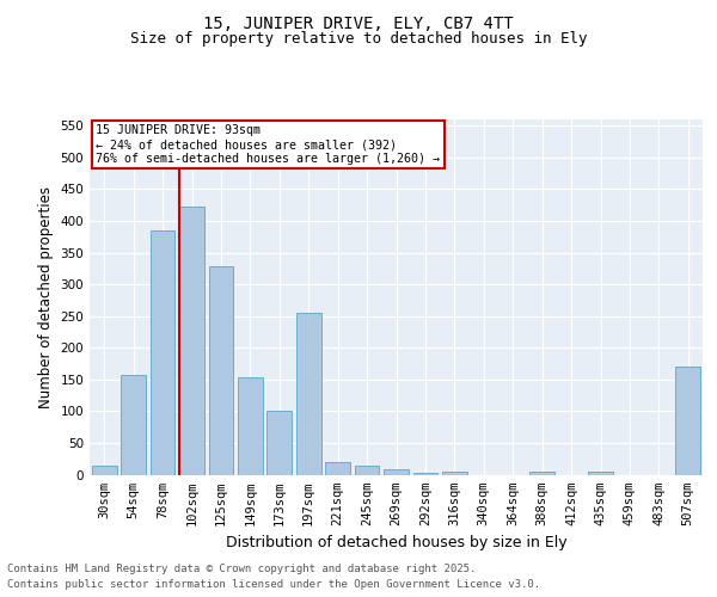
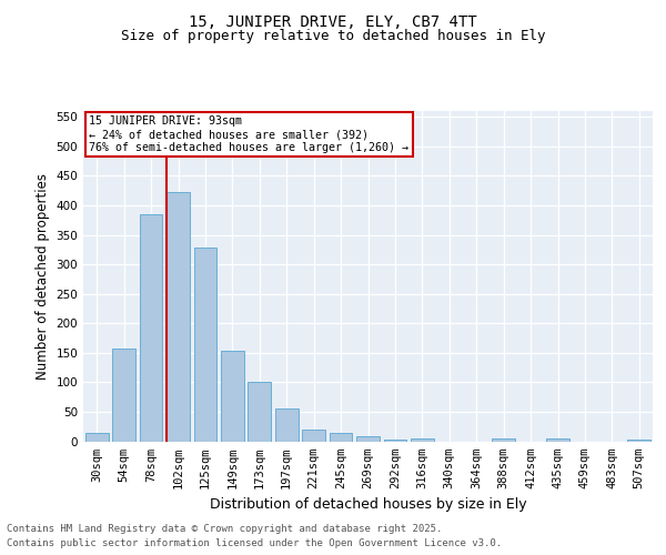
197sqm: 256 -> 55
507sqm: 170 -> 2
